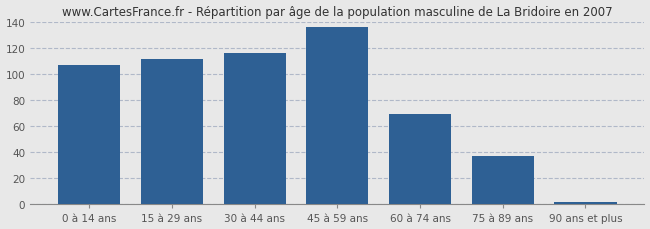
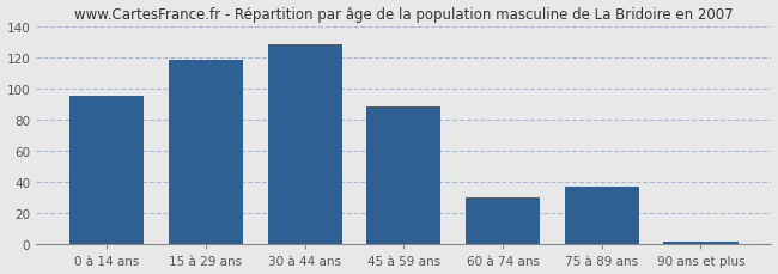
0 à 14 ans: 107 -> 95
15 à 29 ans: 111 -> 118
30 à 44 ans: 116 -> 128
45 à 59 ans: 136 -> 88
60 à 74 ans: 69 -> 30
